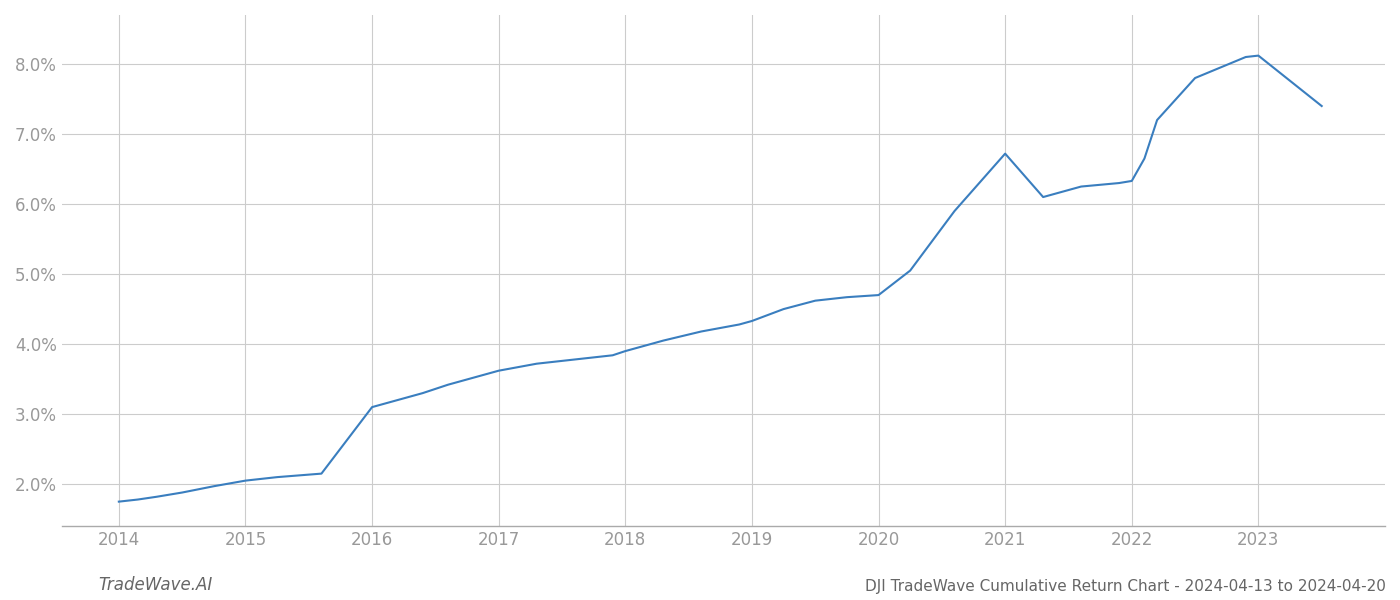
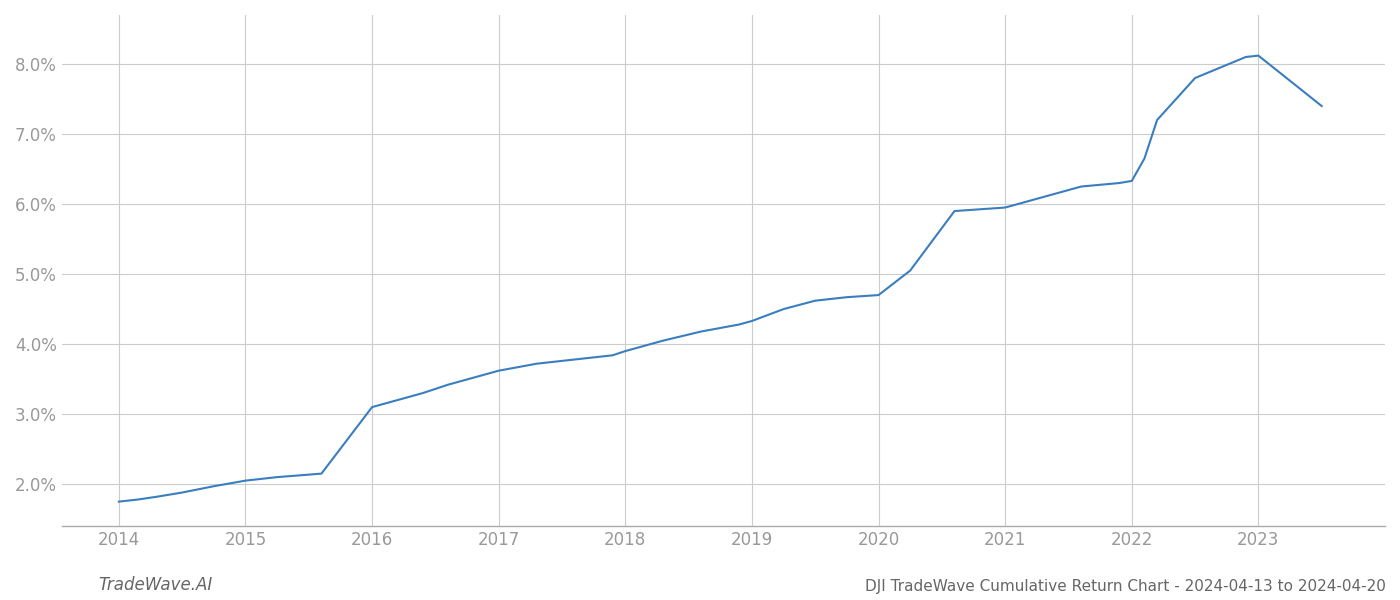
2021: 6.72% -> 5.95%
